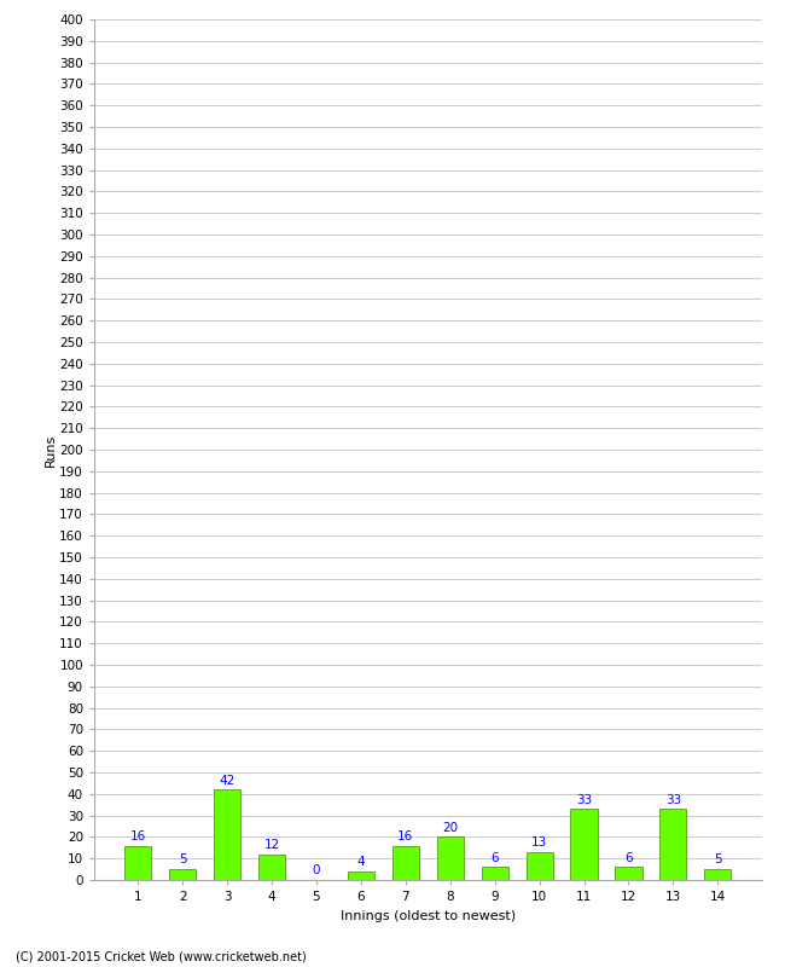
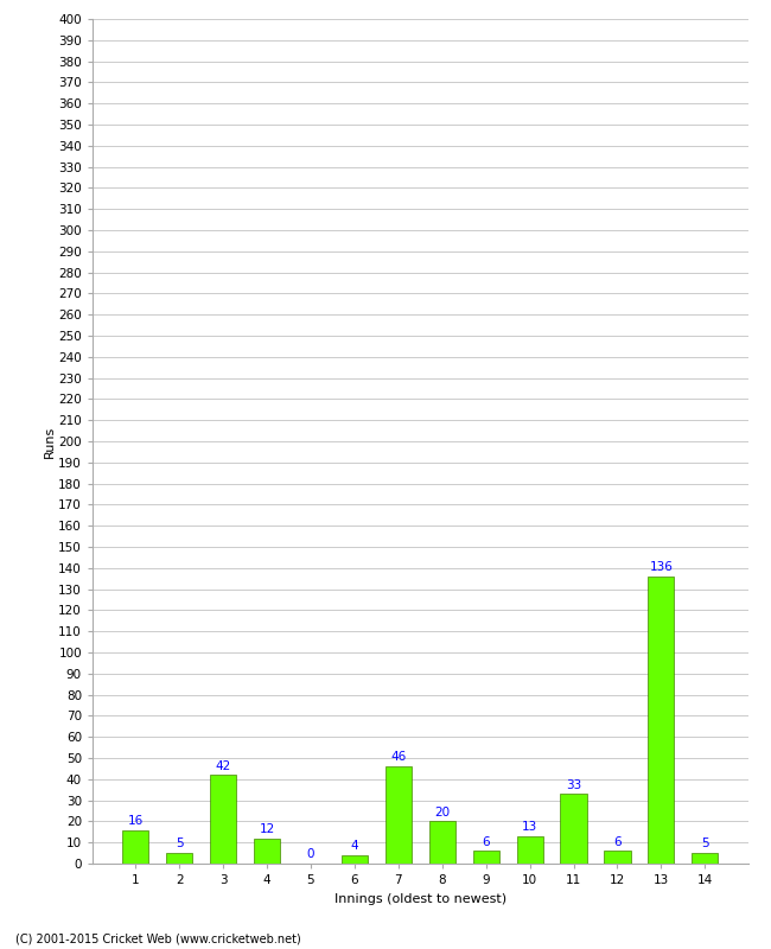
7: 16 -> 46
13: 33 -> 136
